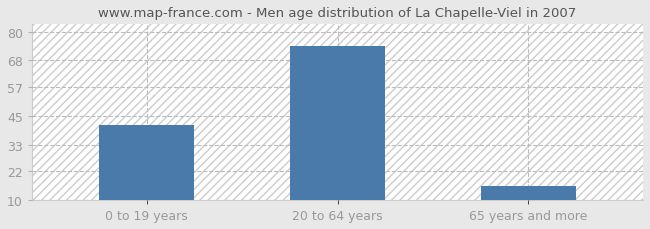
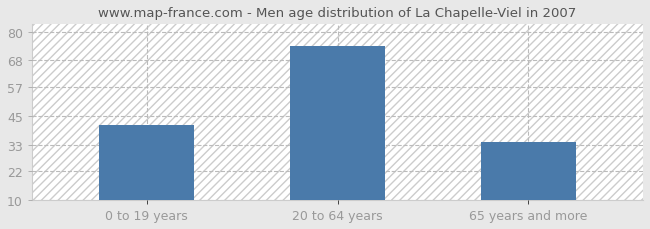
65 years and more: 16 -> 34
